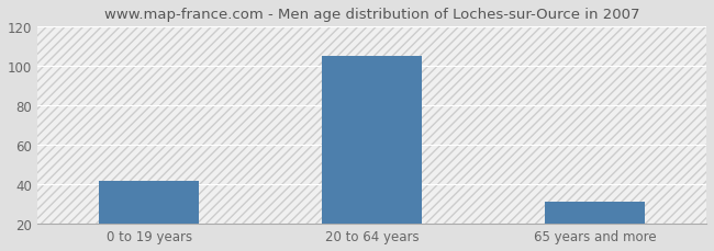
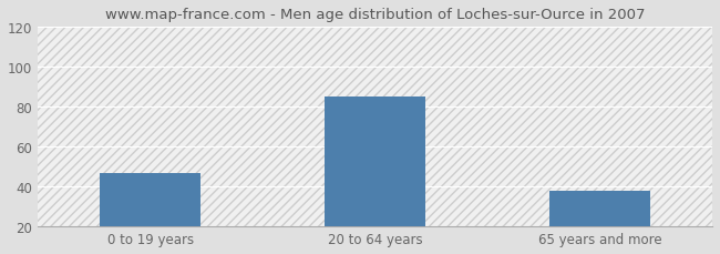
0 to 19 years: 42 -> 47
20 to 64 years: 105 -> 85
65 years and more: 31 -> 38
